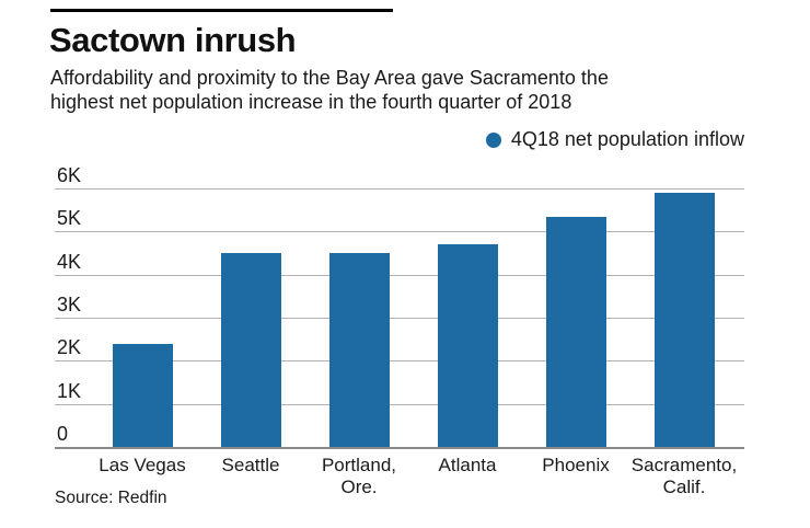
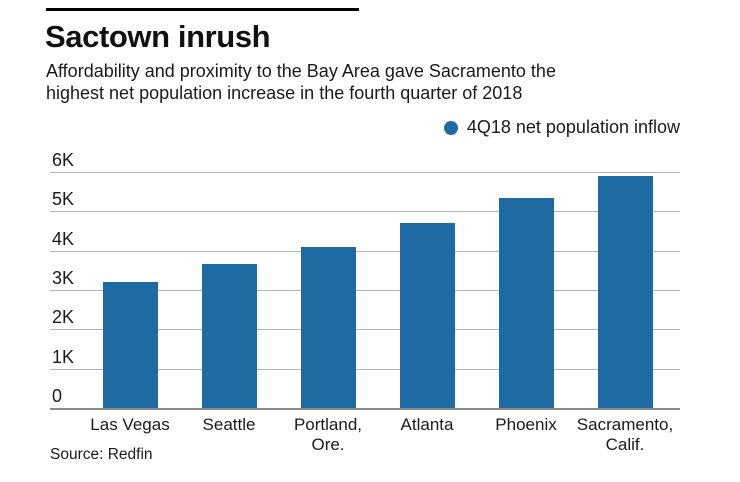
Las Vegas: 2.4K -> 3.2K
Seattle: 4.5K -> 3.6K
Portland, Ore.: 4.5K -> 4.1K
